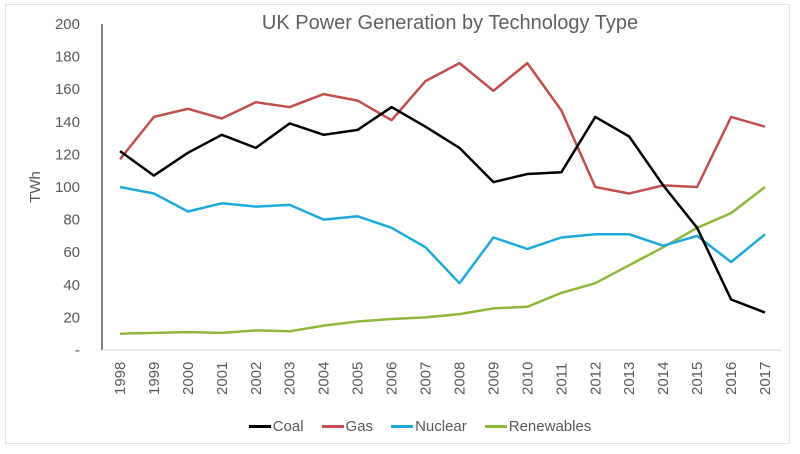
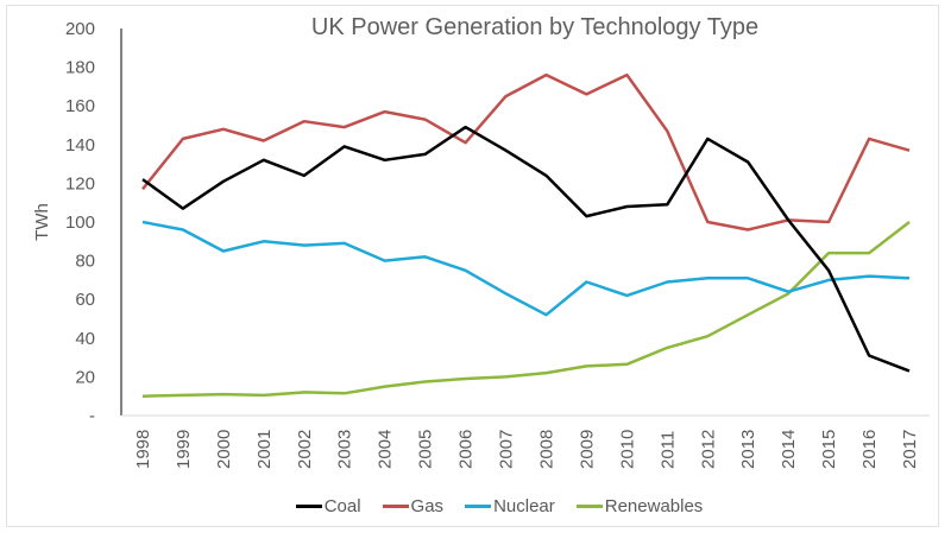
Nuclear/2008: 41 -> 52
Gas/2009: 159 -> 166
Renewables/2015: 75 -> 84
Nuclear/2016: 54 -> 72
